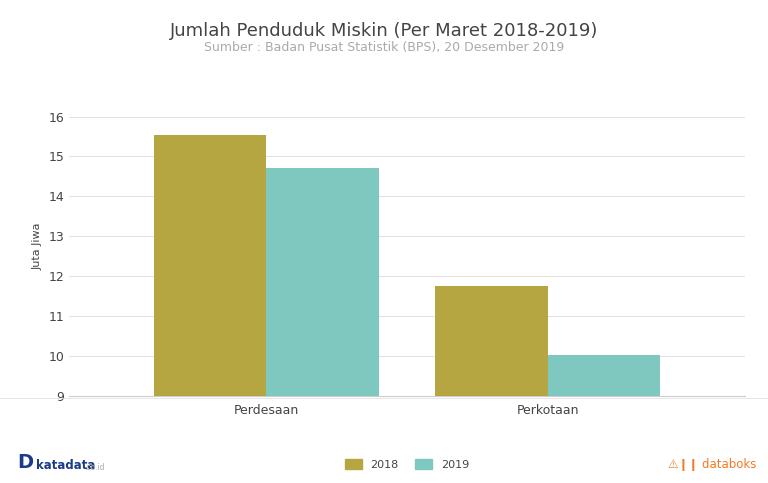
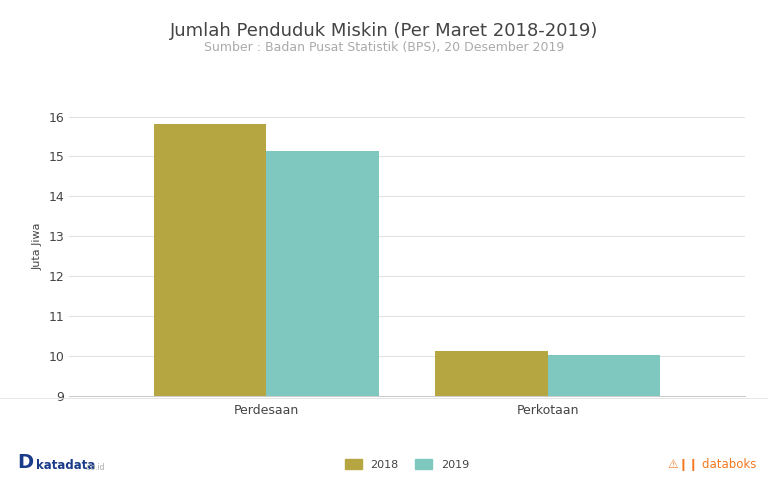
2018/Perdesaan: 15.55 -> 15.81
2019/Perdesaan: 14.70 -> 15.15
2018/Perkotaan: 11.75 -> 10.14
